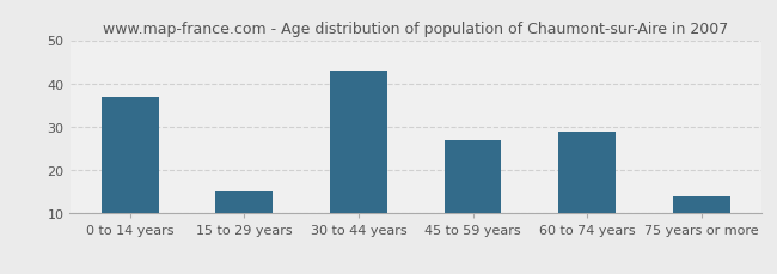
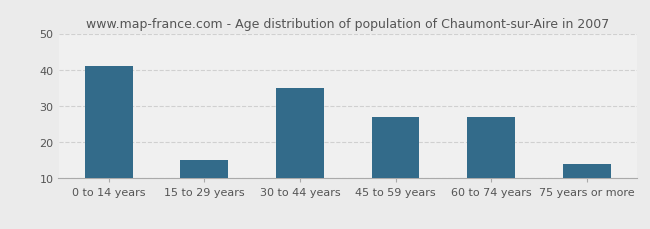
0 to 14 years: 37 -> 41
30 to 44 years: 43 -> 35
60 to 74 years: 29 -> 27
